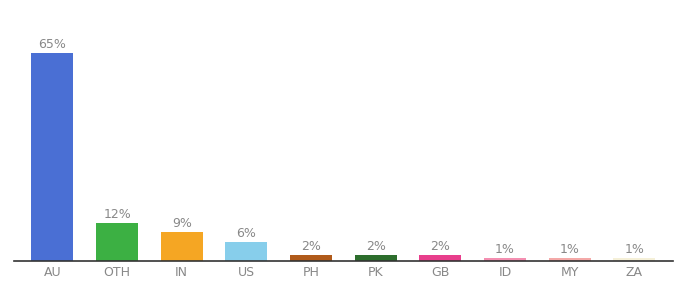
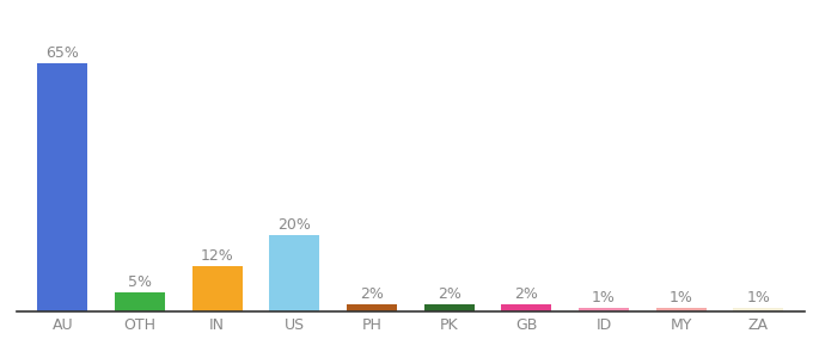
OTH: 12% -> 5%
IN: 9% -> 12%
US: 6% -> 20%
